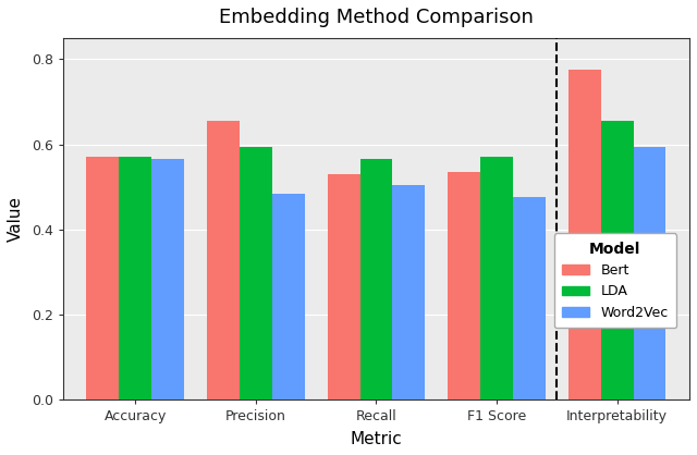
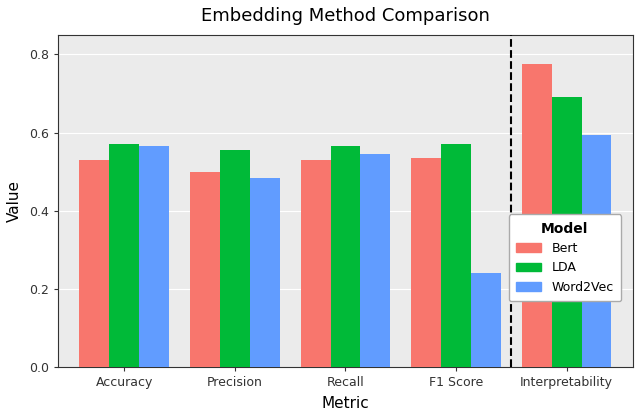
Bert/Accuracy: 0.570 -> 0.530
Bert/Precision: 0.655 -> 0.500
LDA/Precision: 0.595 -> 0.555
Word2Vec/Recall: 0.505 -> 0.545
Word2Vec/F1 Score: 0.475 -> 0.240
LDA/Interpretability: 0.655 -> 0.690
